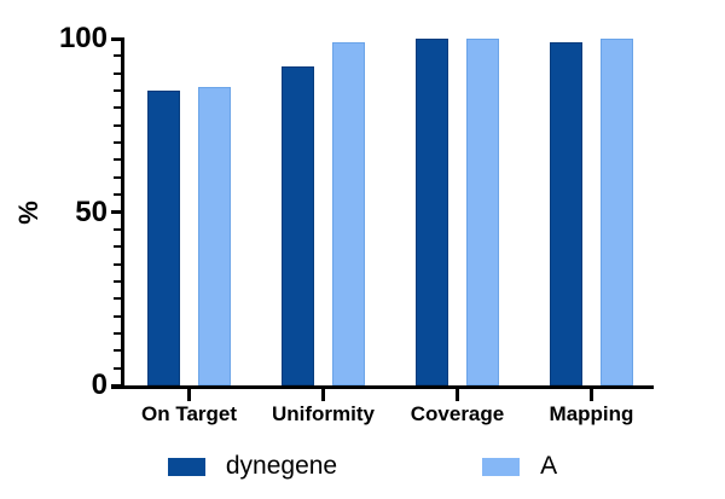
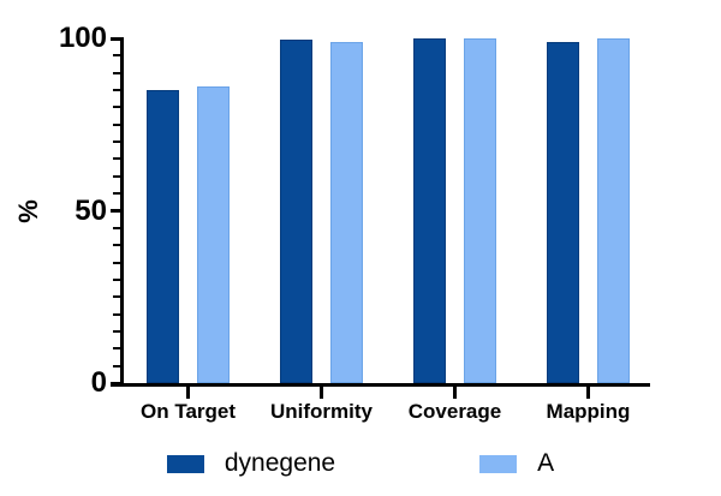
dynegene/Uniformity: 92 -> 100
